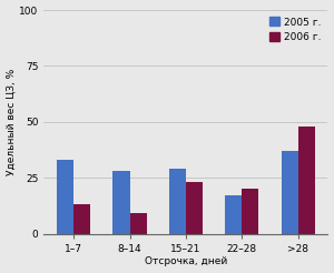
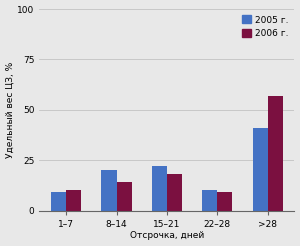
2005 г./1–7: 33 -> 9
2006 г./1–7: 13 -> 10
2005 г./8–14: 28 -> 20
2006 г./8–14: 9 -> 14
2005 г./15–21: 29 -> 22
2006 г./15–21: 23 -> 18
2005 г./22–28: 17 -> 10
2006 г./22–28: 20 -> 9
2005 г./>28: 37 -> 41
2006 г./>28: 48 -> 57
